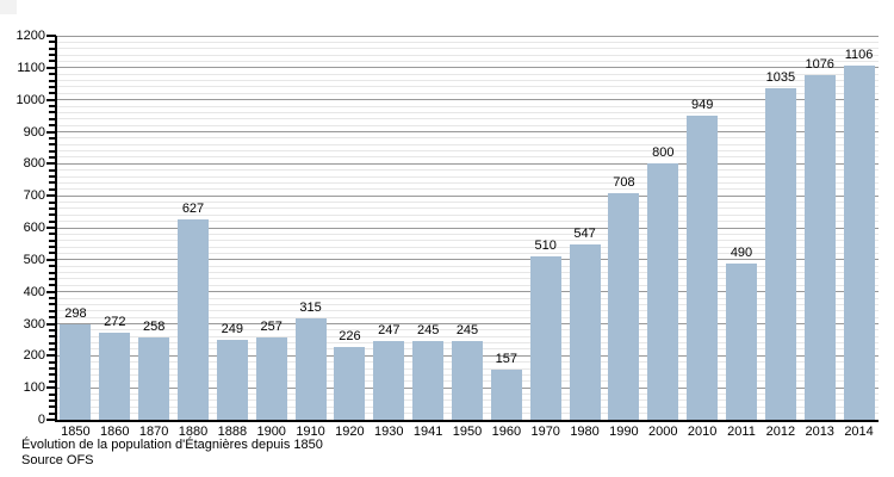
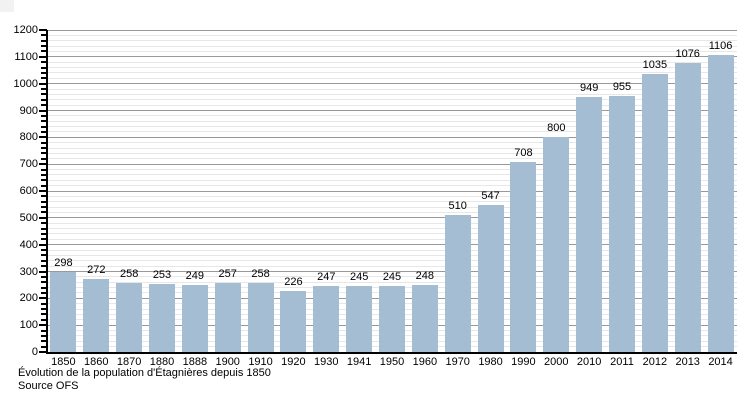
1880: 627 -> 253
1910: 315 -> 258
1960: 157 -> 248
2011: 490 -> 955
